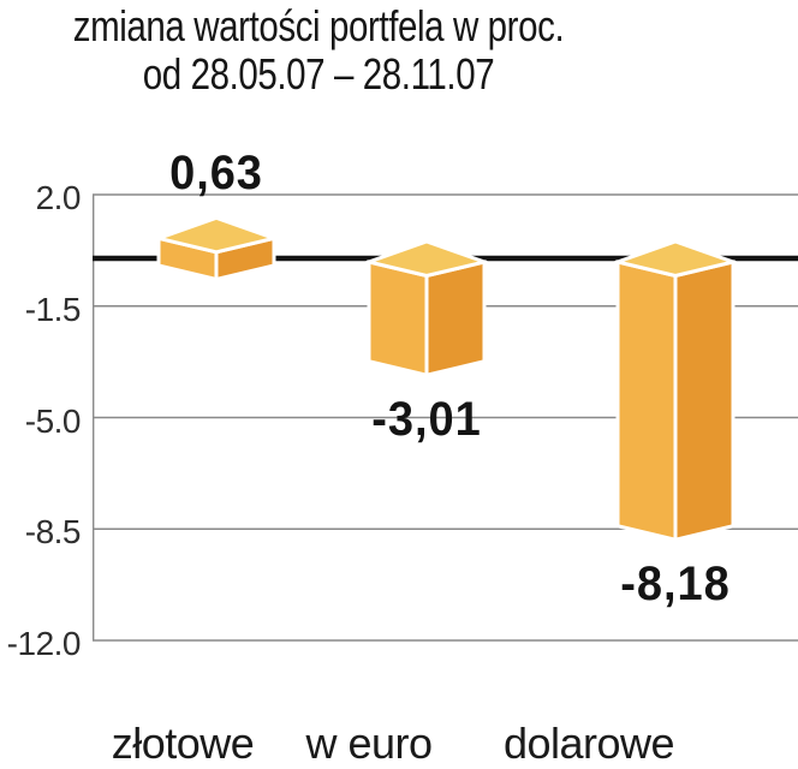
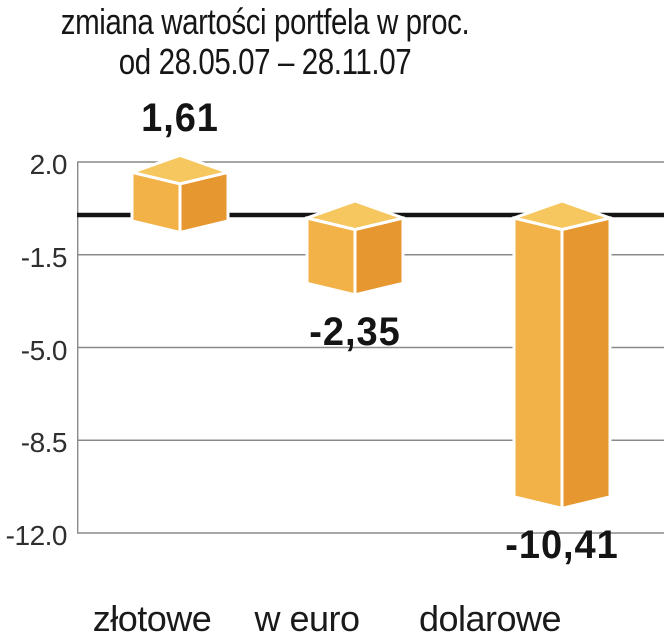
złotowe: 0,63 -> 1,61
w euro: -3,01 -> -2,35
dolarowe: -8,18 -> -10,41
